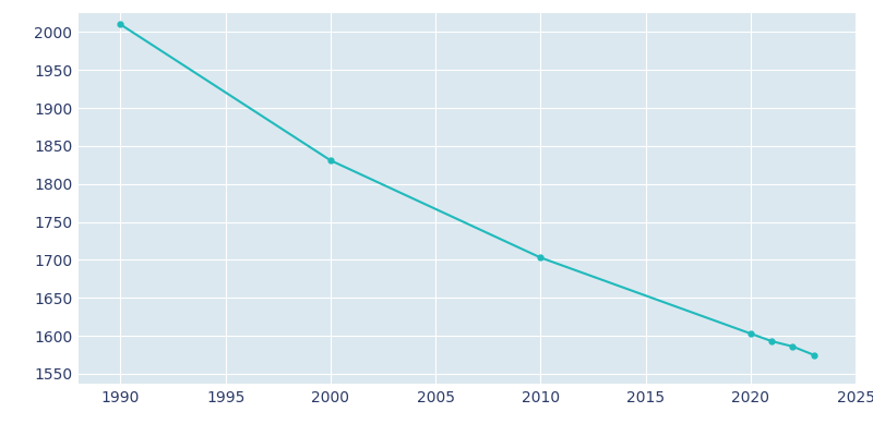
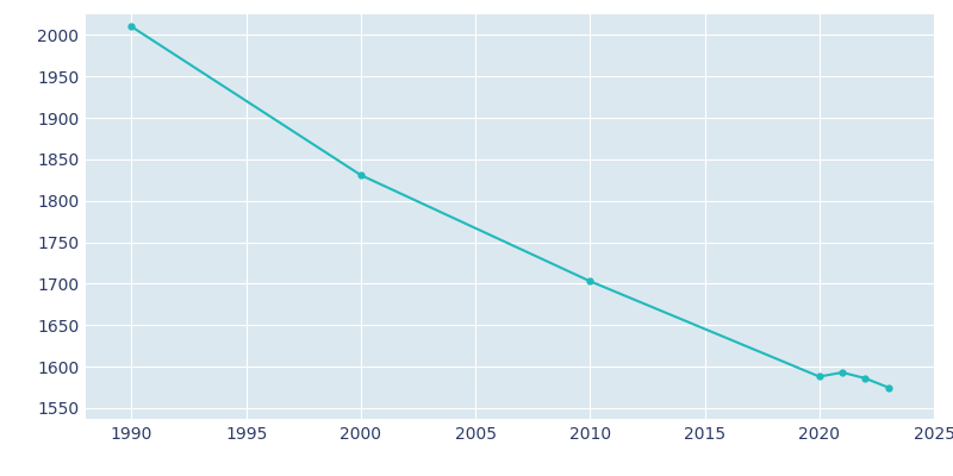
2020: 1603 -> 1588
